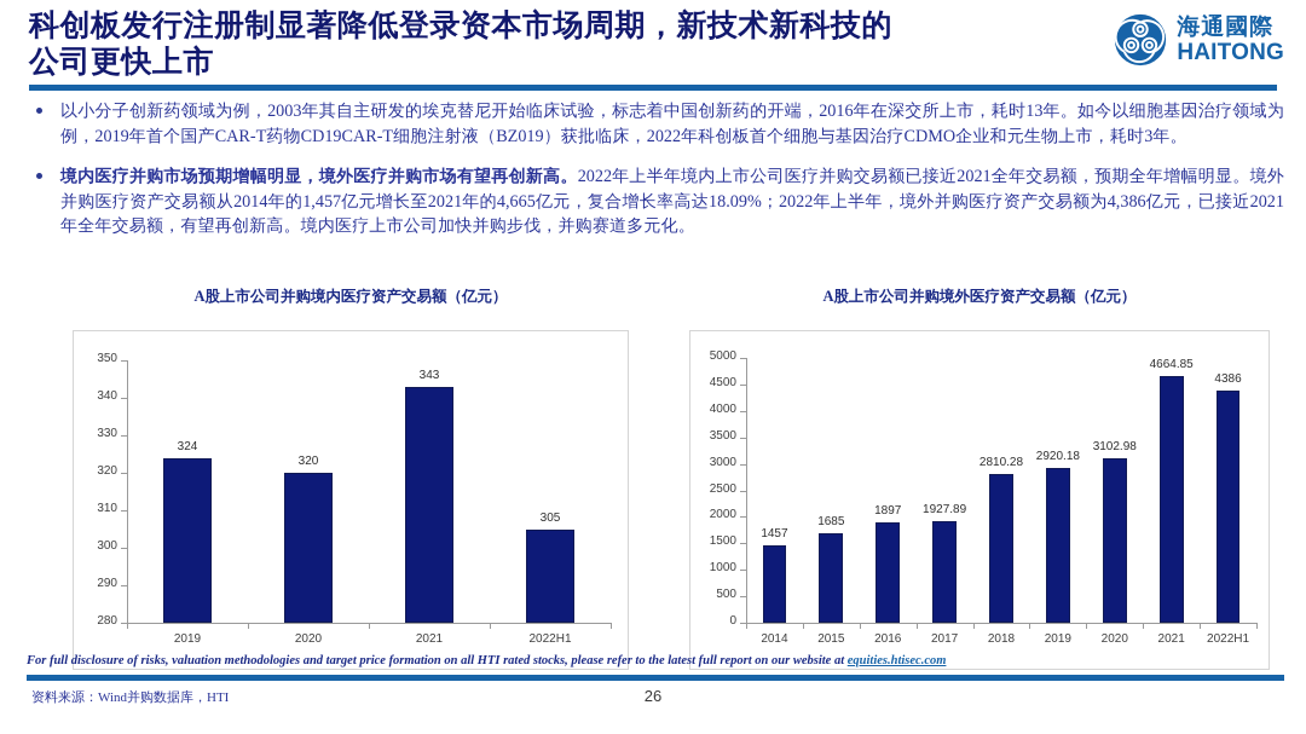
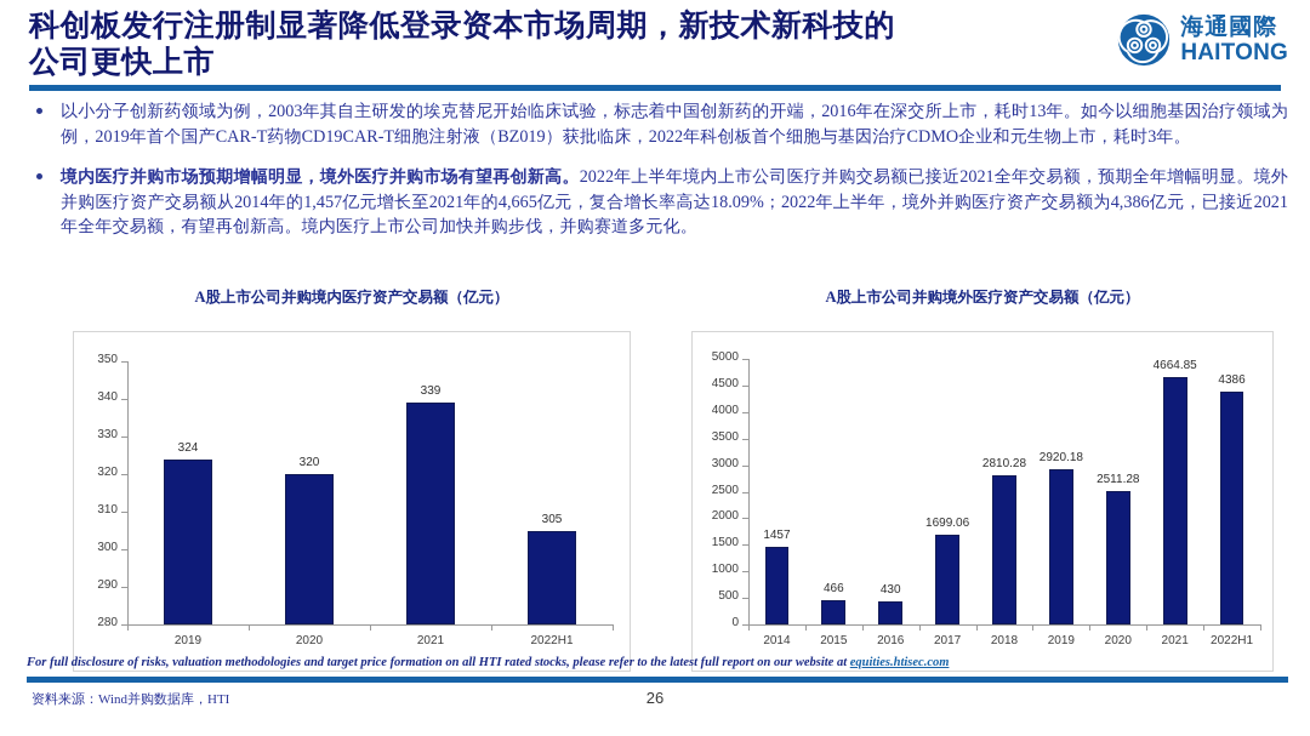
A股上市公司并购境内医疗资产交易额（亿元）/2021: 343 -> 339
A股上市公司并购境外医疗资产交易额（亿元）/2015: 1685 -> 466
A股上市公司并购境外医疗资产交易额（亿元）/2016: 1897 -> 430
A股上市公司并购境外医疗资产交易额（亿元）/2017: 1927.89 -> 1699.06
A股上市公司并购境外医疗资产交易额（亿元）/2020: 3102.98 -> 2511.28
